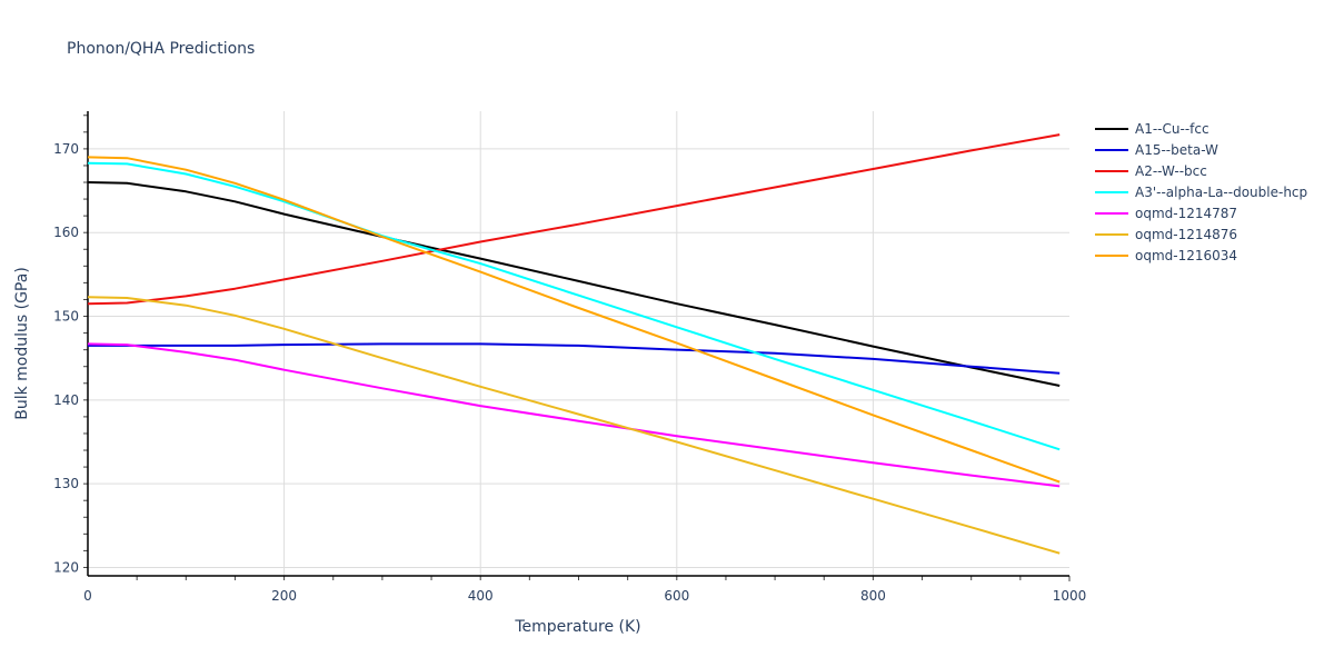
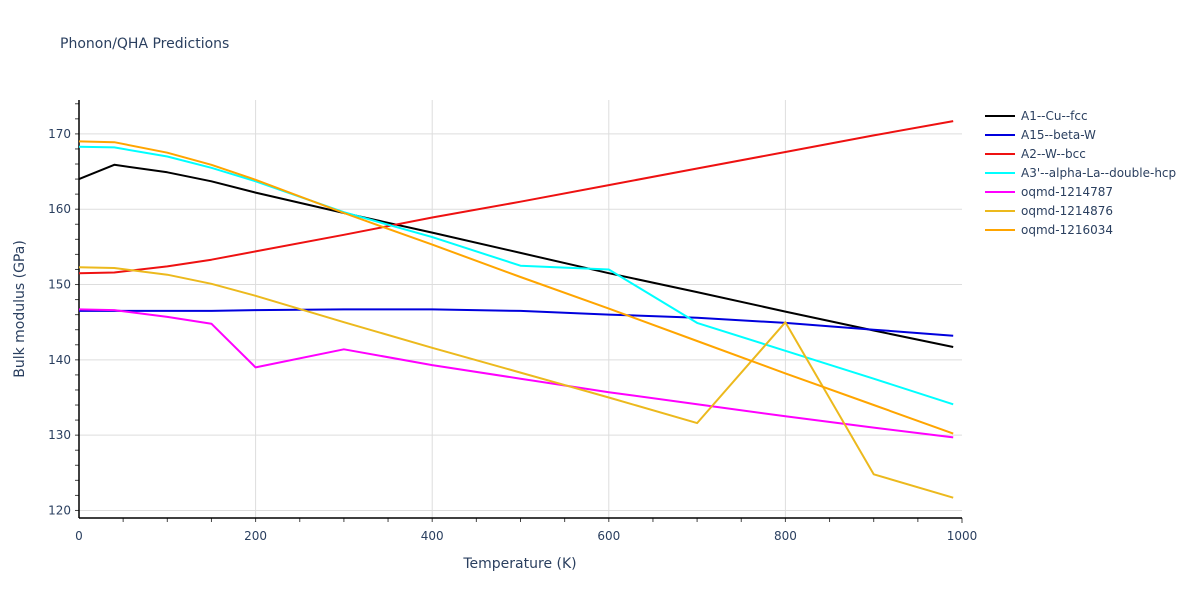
A1--Cu--fcc/0: 166 -> 164
oqmd-1214787/200: 144 -> 139
A3'--alpha-La--double-hcp/600: 149 -> 152
oqmd-1214876/800: 128 -> 145
